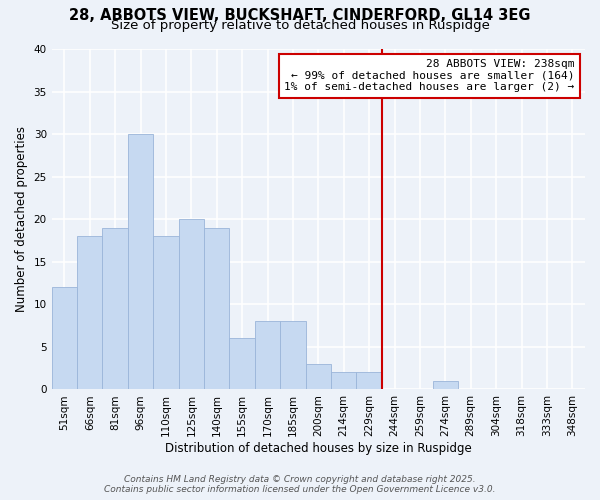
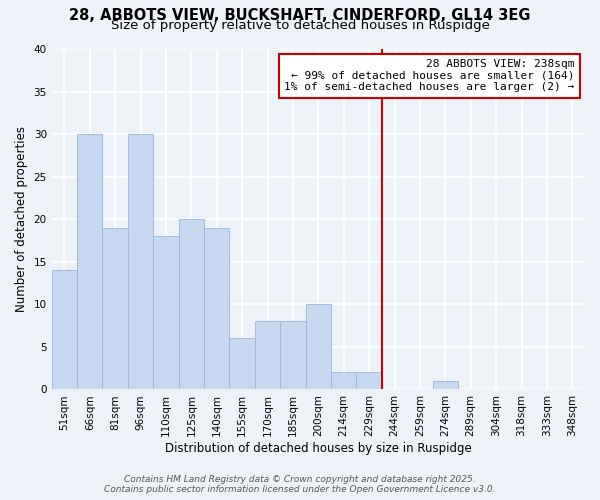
51sqm: 12 -> 14
66sqm: 18 -> 30
200sqm: 3 -> 10
